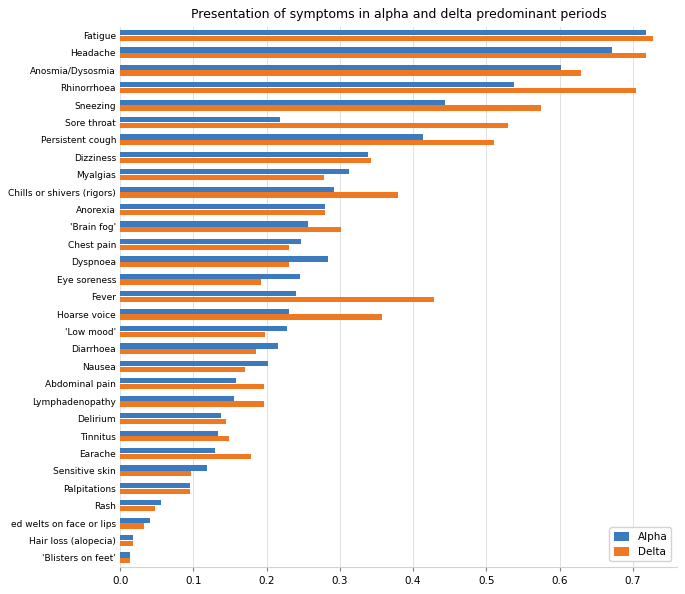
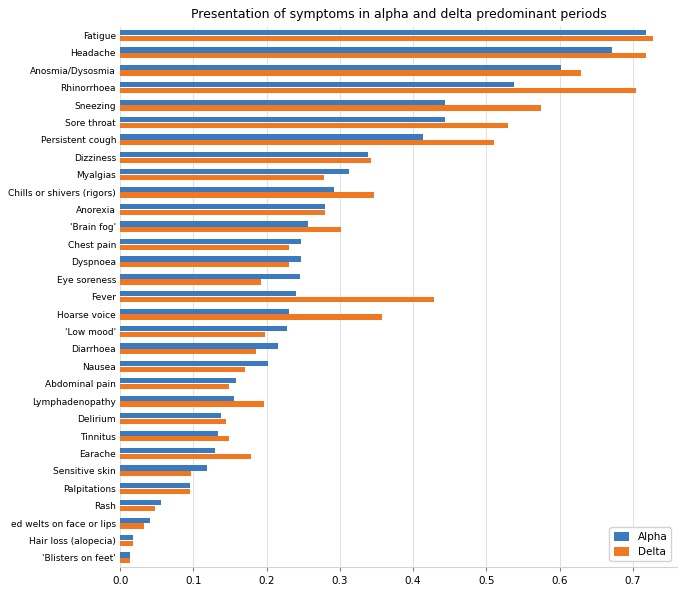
Alpha/Sore throat: 0.218 -> 0.443
Delta/Chills or shivers (rigors): 0.380 -> 0.347
Alpha/Dyspnoea: 0.284 -> 0.247
Delta/Abdominal pain: 0.196 -> 0.148
